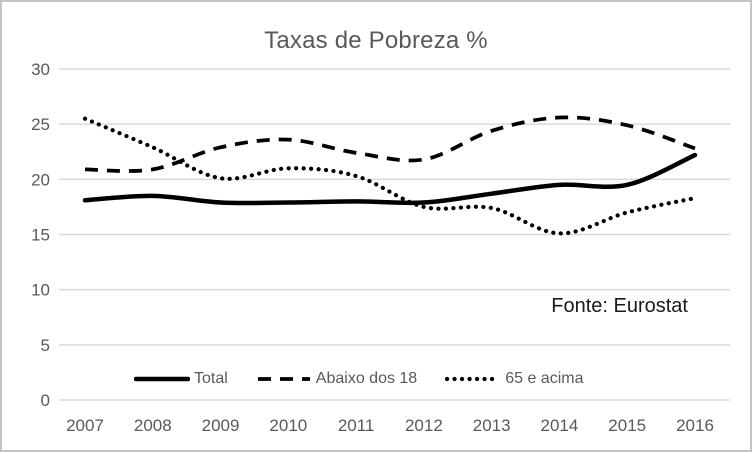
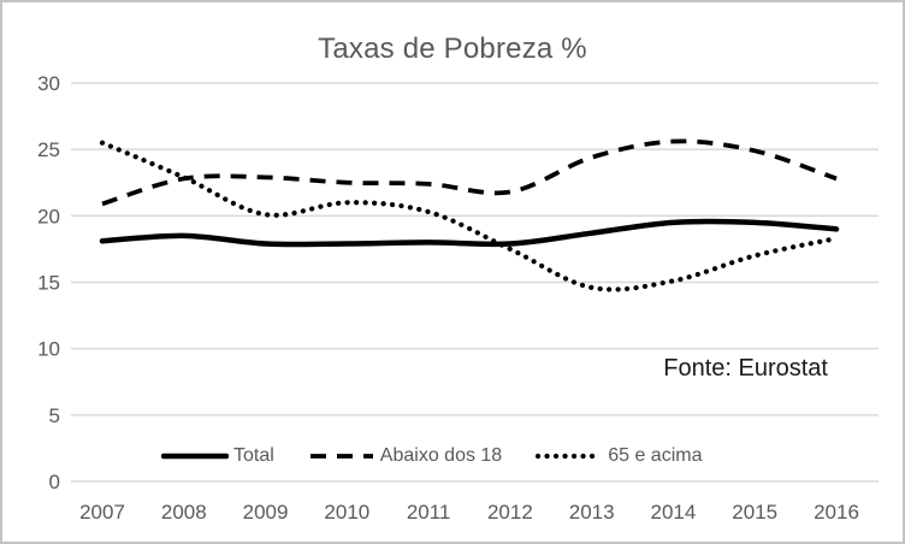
Abaixo dos 18/2008: 20.9 -> 22.8
Abaixo dos 18/2010: 23.6 -> 22.5
65 e acima/2013: 17.4 -> 14.6
Total/2016: 22.2 -> 19.0
